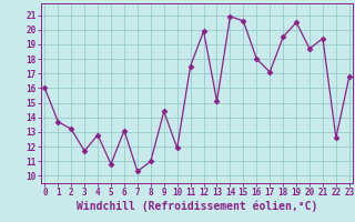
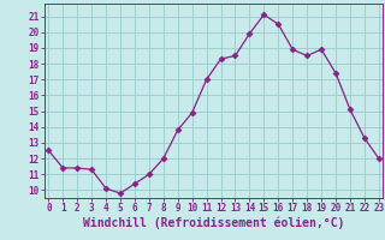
0: 16.0 -> 12.5
1: 13.7 -> 11.4
2: 13.2 -> 11.4
3: 11.7 -> 11.3
4: 12.8 -> 10.1
5: 10.8 -> 9.8
6: 13.1 -> 10.4
7: 10.3 -> 11.0
8: 11.0 -> 12.0
9: 14.4 -> 13.8
10: 11.9 -> 14.9
11: 17.5 -> 17.0
12: 19.9 -> 18.3
13: 15.1 -> 18.5
14: 20.9 -> 19.9
15: 20.6 -> 21.1
16: 18.0 -> 20.5
17: 17.1 -> 18.9
18: 19.5 -> 18.5
19: 20.5 -> 18.9
20: 18.7 -> 17.4
21: 19.4 -> 15.1
22: 12.6 -> 13.3
23: 16.8 -> 12.0
